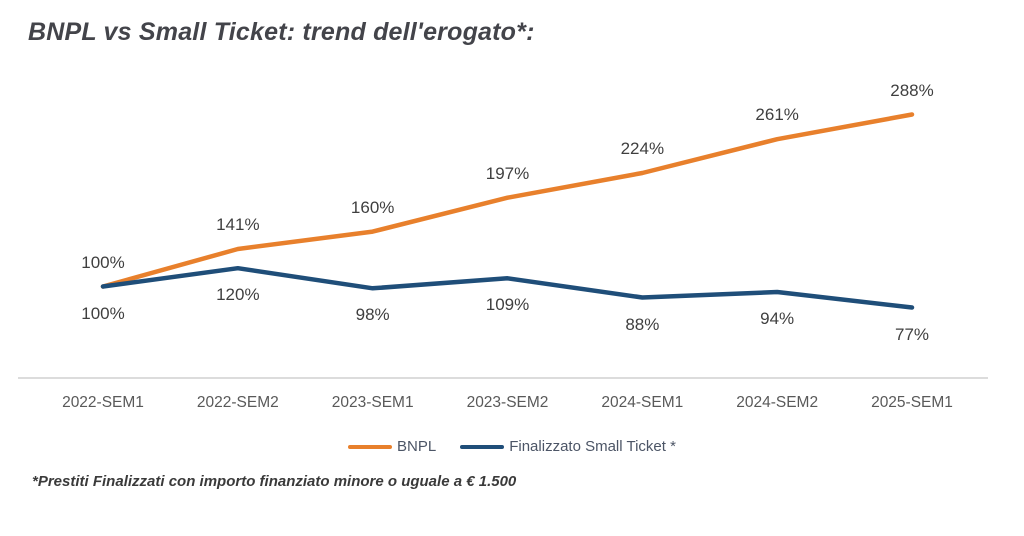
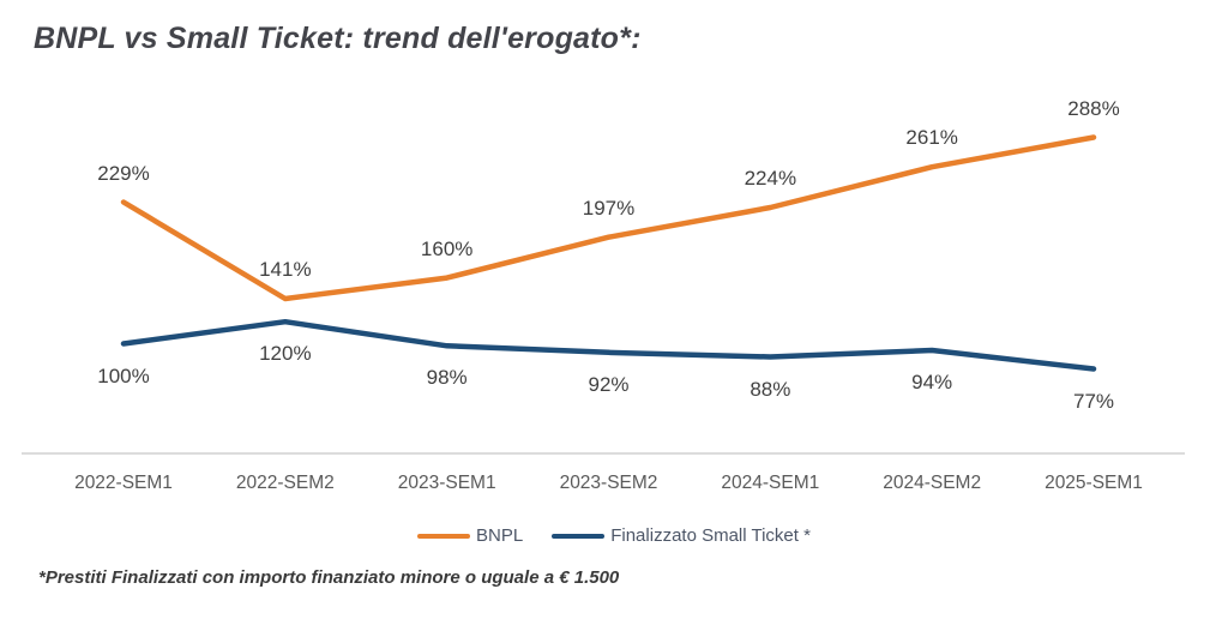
BNPL/2022-SEM1: 100% -> 229%
Finalizzato Small Ticket */2023-SEM2: 109% -> 92%
